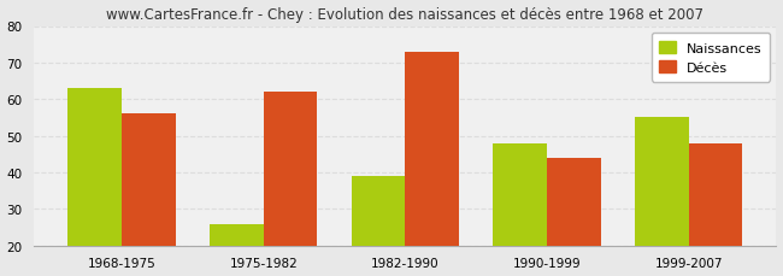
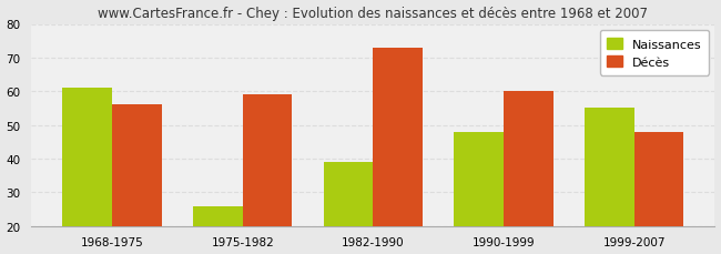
Naissances/1968-1975: 63 -> 61
Décès/1975-1982: 62 -> 59
Décès/1990-1999: 44 -> 60
